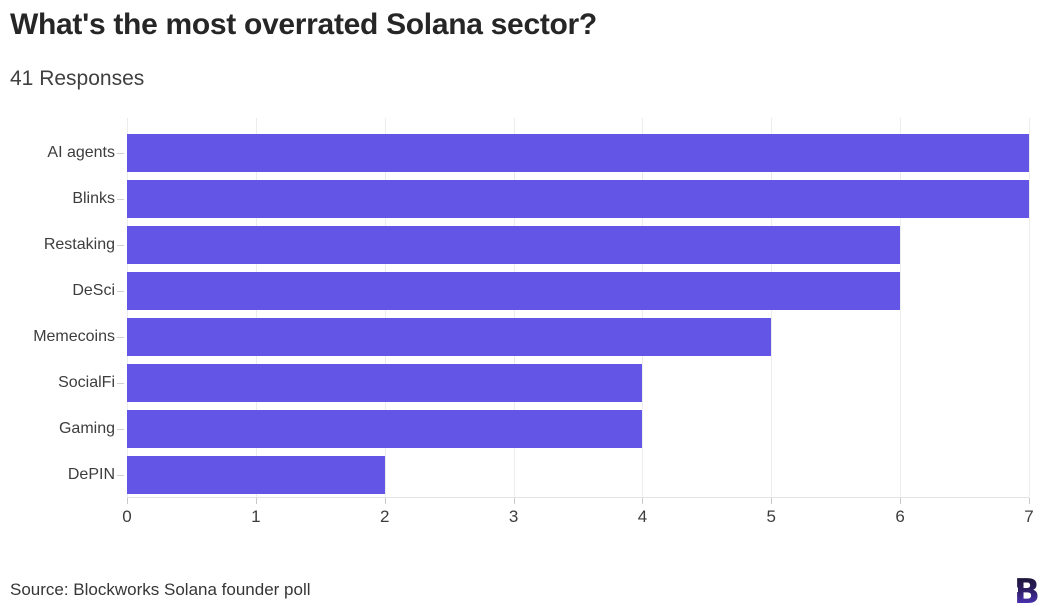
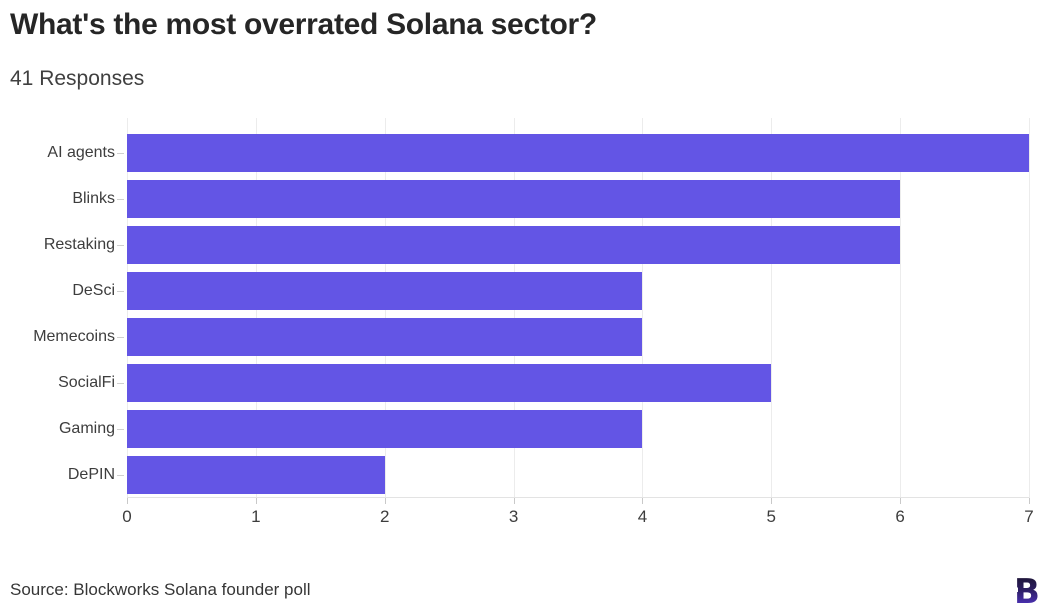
Blinks: 7 -> 6
DeSci: 6 -> 4
Memecoins: 5 -> 4
SocialFi: 4 -> 5
